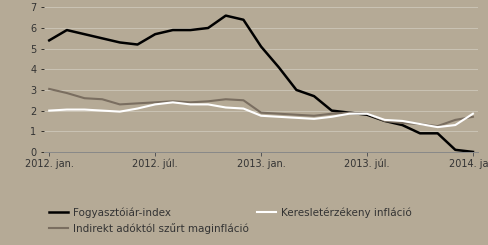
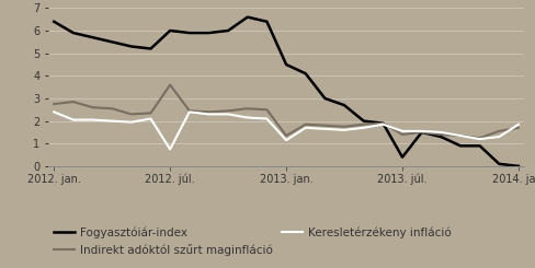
Fogyasztóiár-index/2012. jan.: 5.4 -> 6.4
Indirekt adóktól szűrt maginfláció/2012. jan.: 3.05 -> 2.75
Keresletérzékeny infláció/2012. jan.: 2.00 -> 2.40
Fogyasztóiár-index/2012. júl.: 5.7 -> 6.0
Indirekt adóktól szűrt maginfláció/2012. júl.: 2.40 -> 3.60
Keresletérzékeny infláció/2012. júl.: 2.30 -> 0.75
Fogyasztóiár-index/2013. jan.: 5.1 -> 4.5
Indirekt adóktól szűrt maginfláció/2013. jan.: 1.90 -> 1.35
Keresletérzékeny infláció/2013. jan.: 1.75 -> 1.15
Fogyasztóiár-index/2013. júl.: 1.8 -> 0.4
Indirekt adóktól szűrt maginfláció/2013. júl.: 1.85 -> 1.40
Keresletérzékeny infláció/2013. júl.: 1.85 -> 1.55
